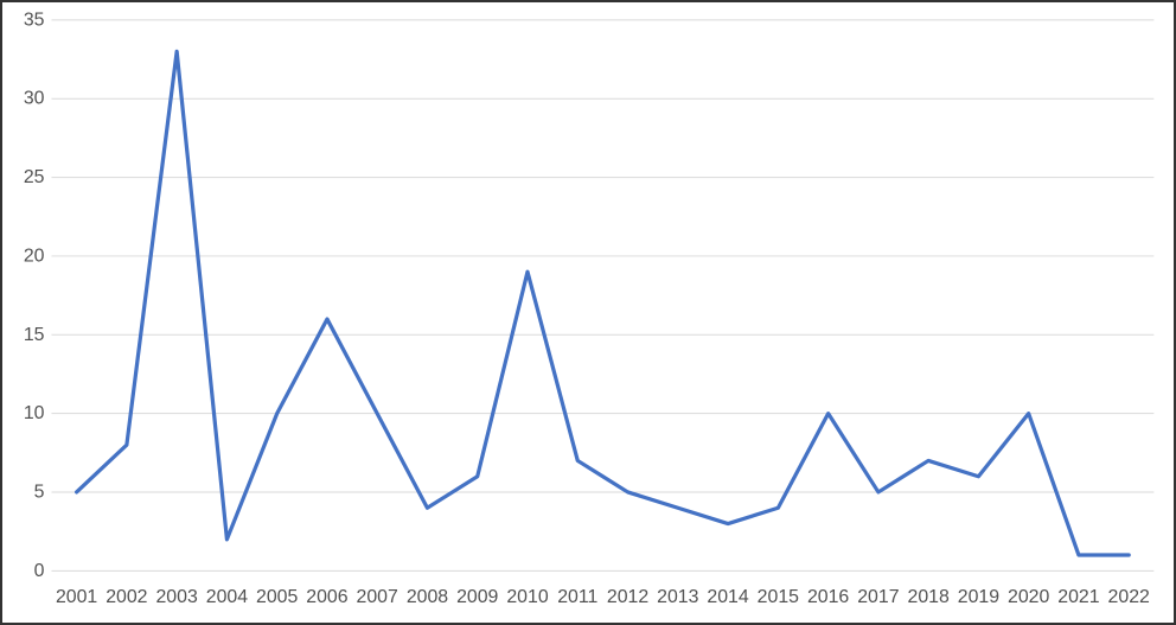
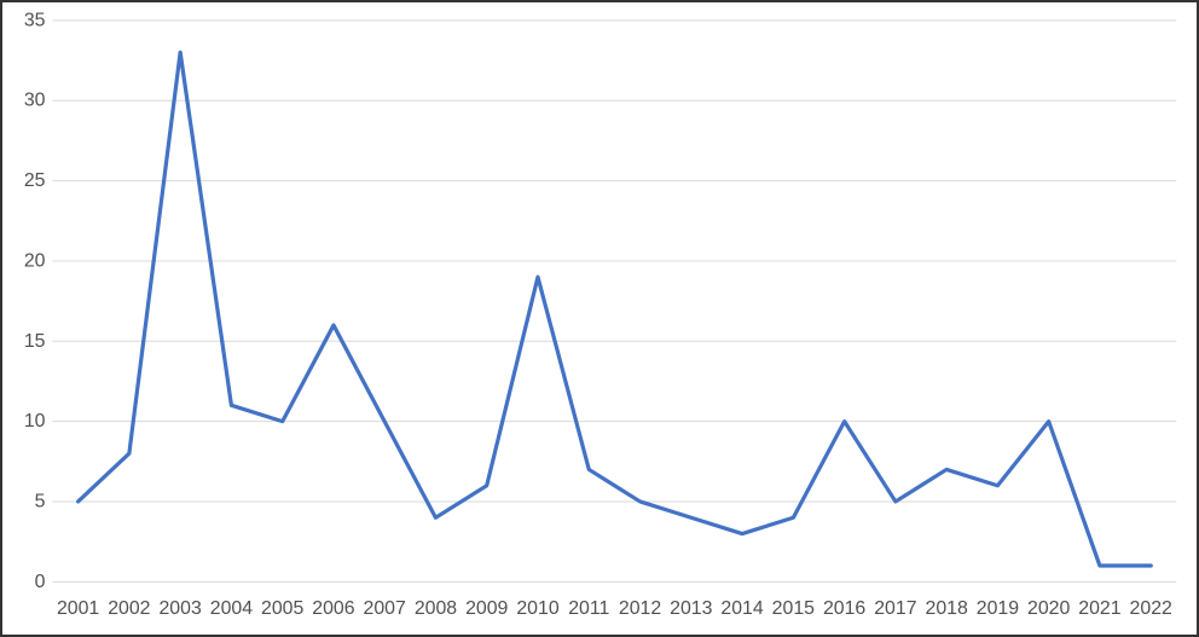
2004: 2 -> 11
